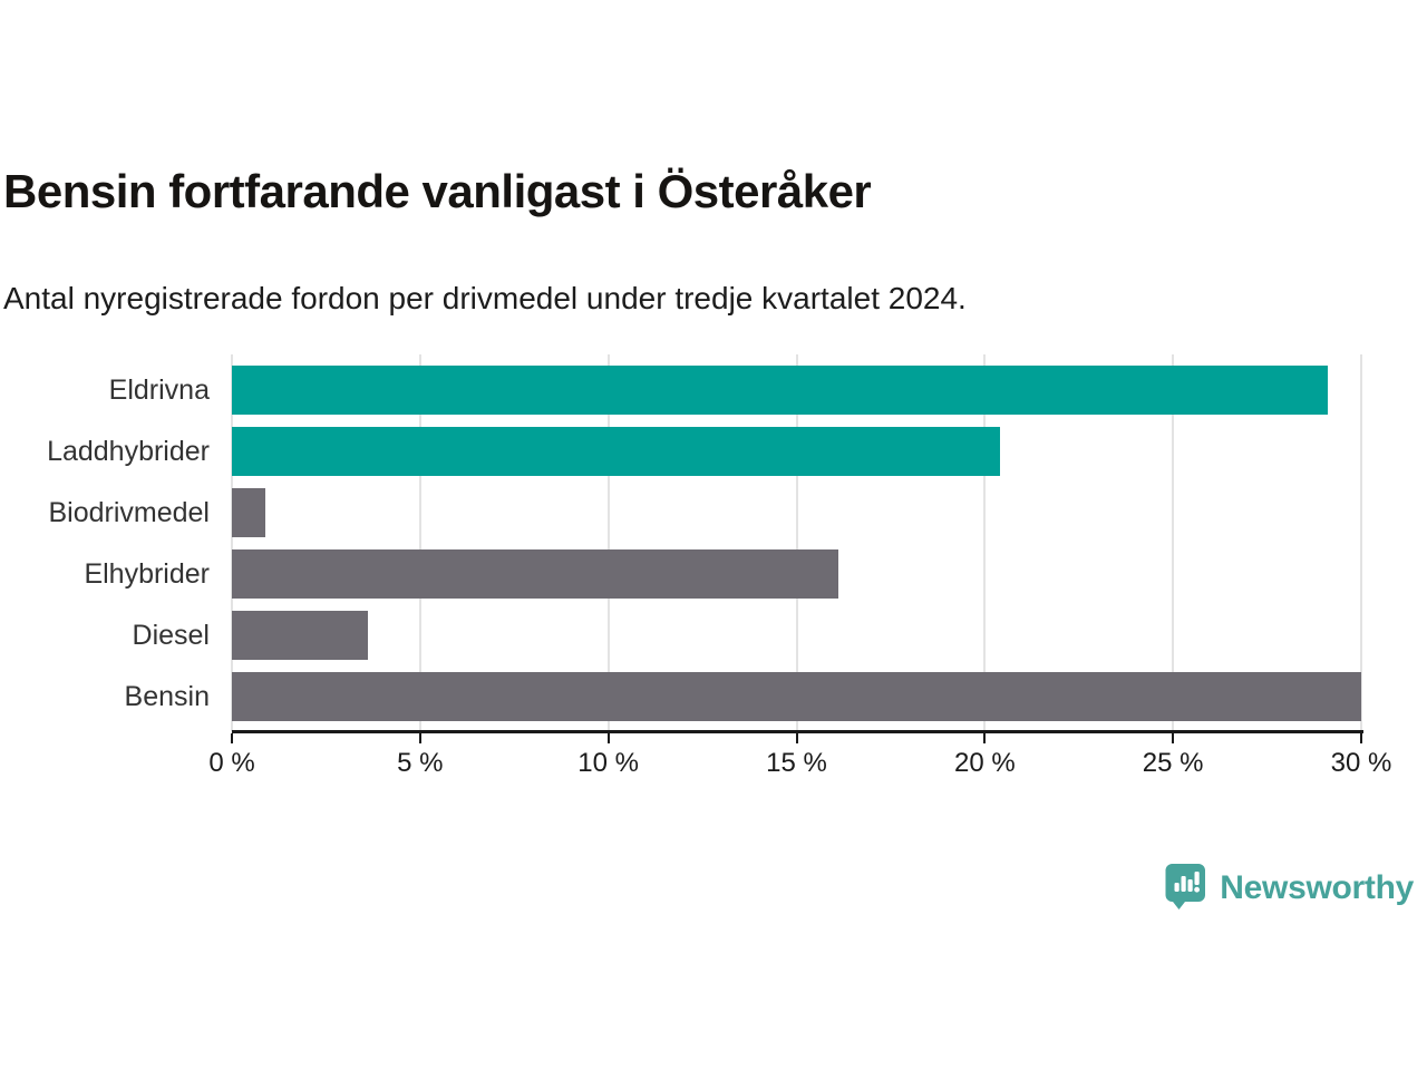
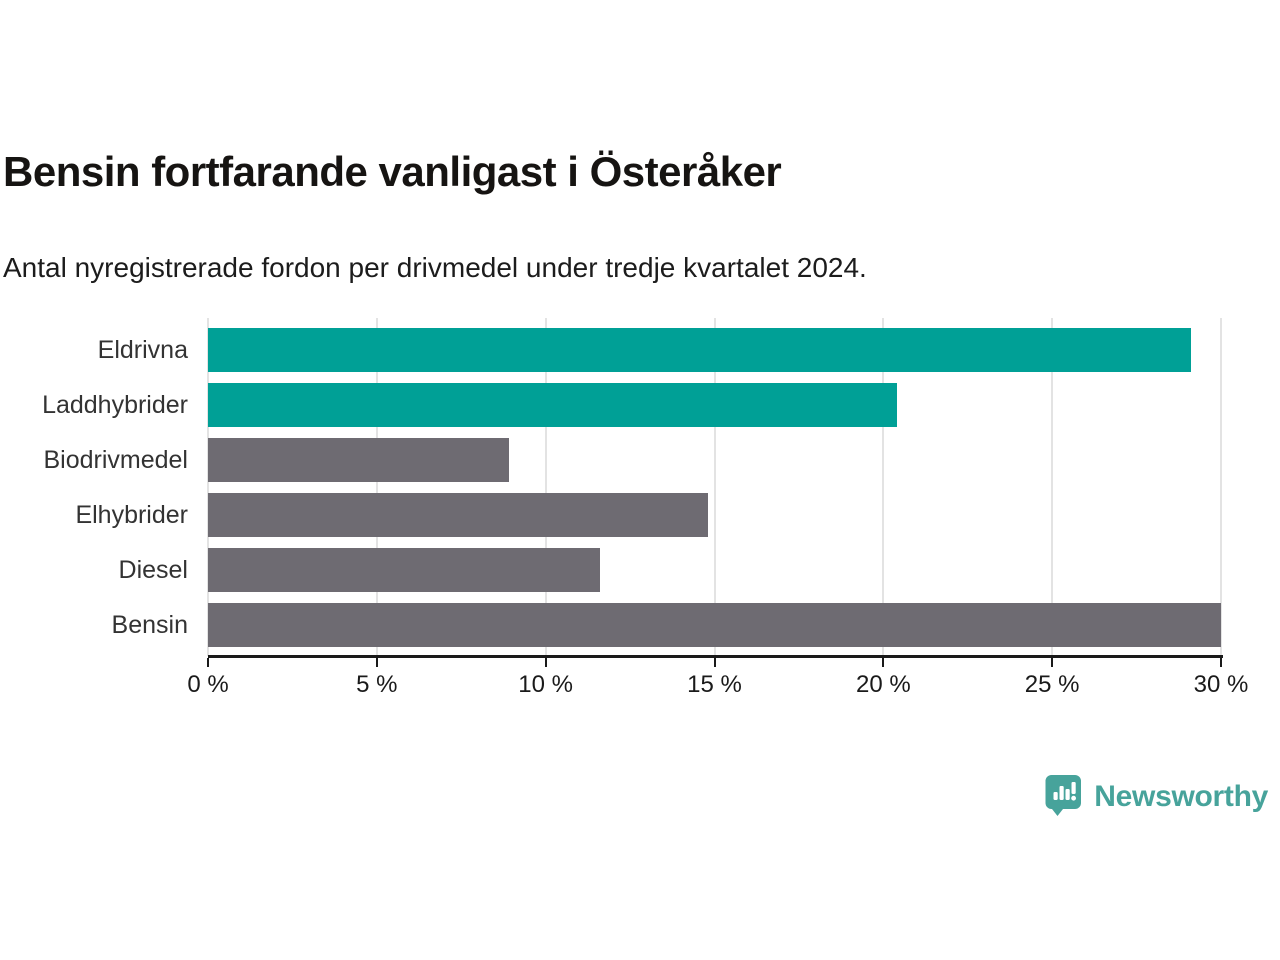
Biodrivmedel: 0.9% -> 8.9%
Elhybrider: 16.1% -> 14.8%
Diesel: 3.6% -> 11.6%
